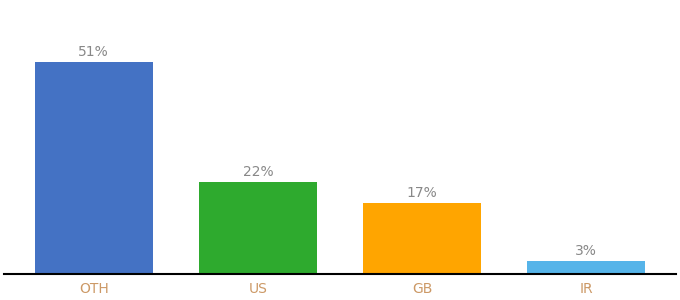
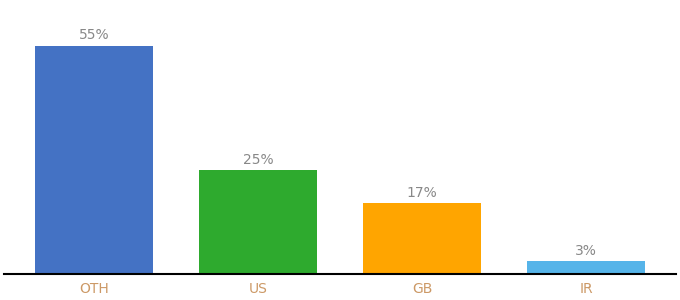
OTH: 51% -> 55%
US: 22% -> 25%
